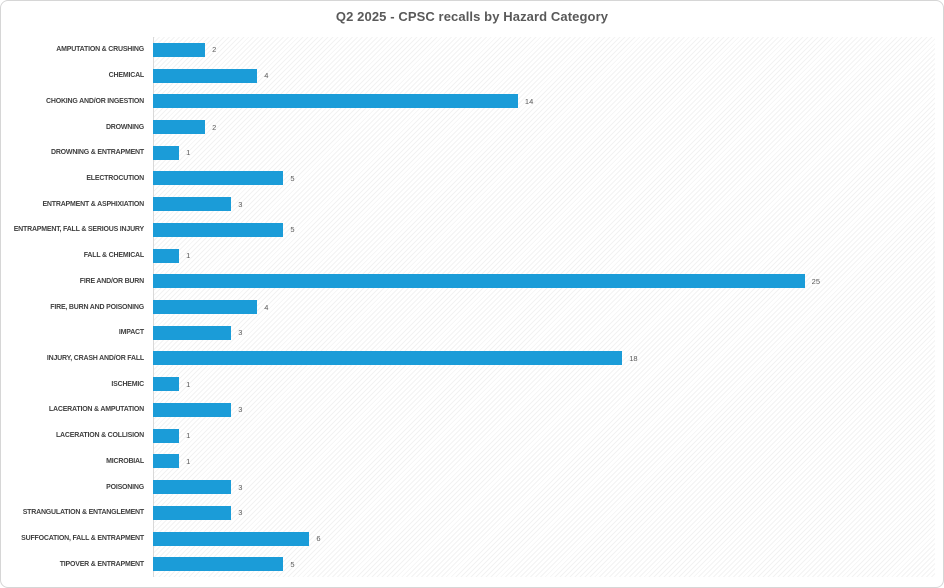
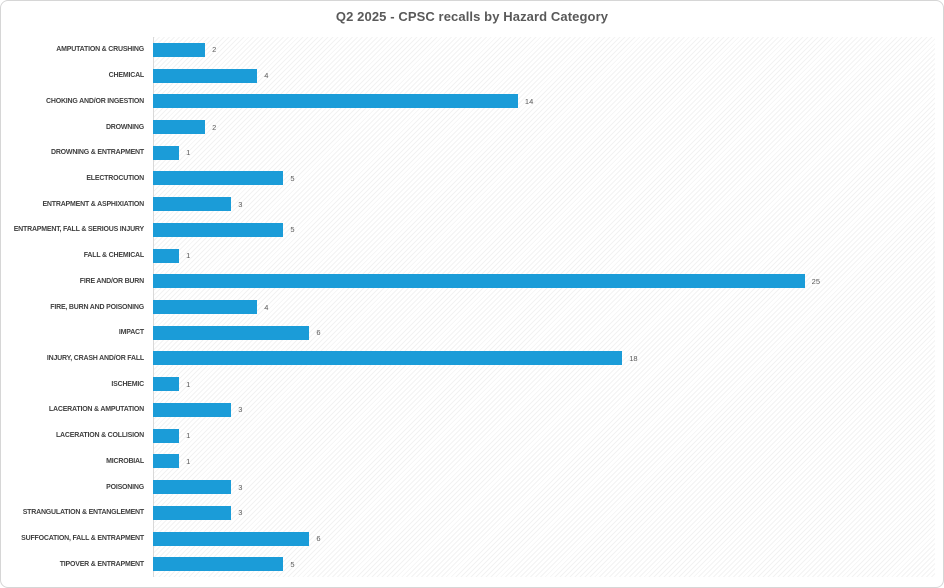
IMPACT: 3 -> 6
